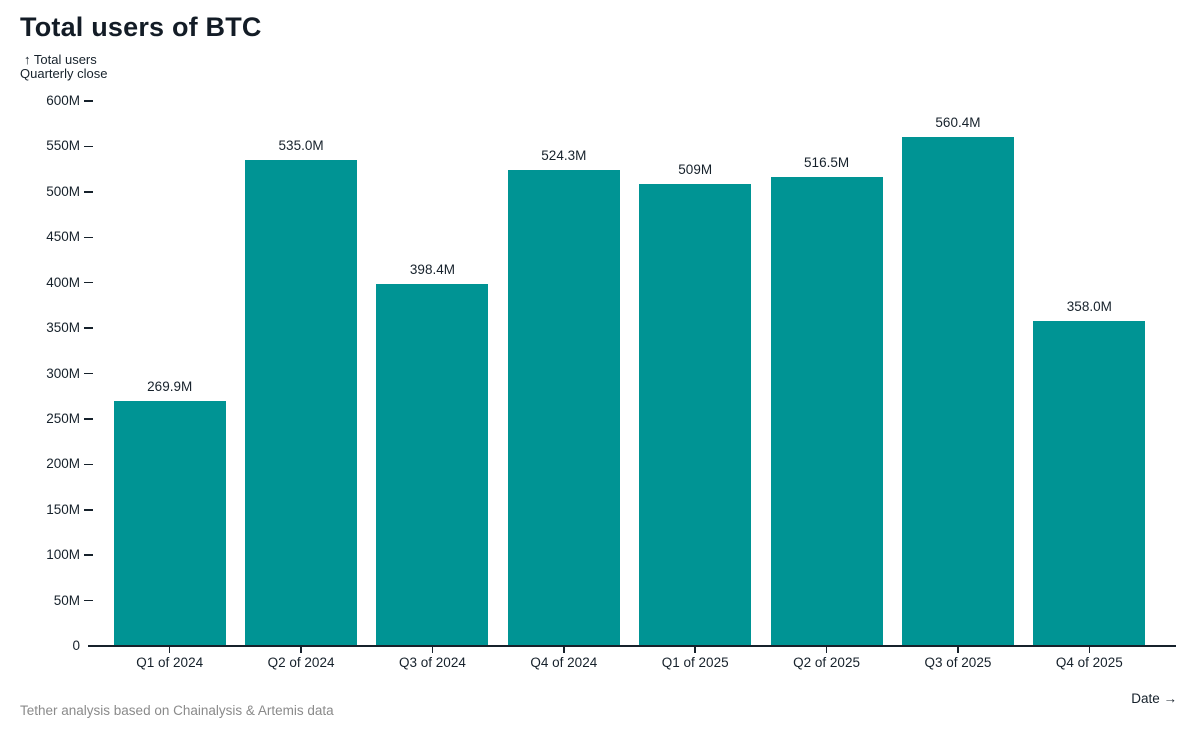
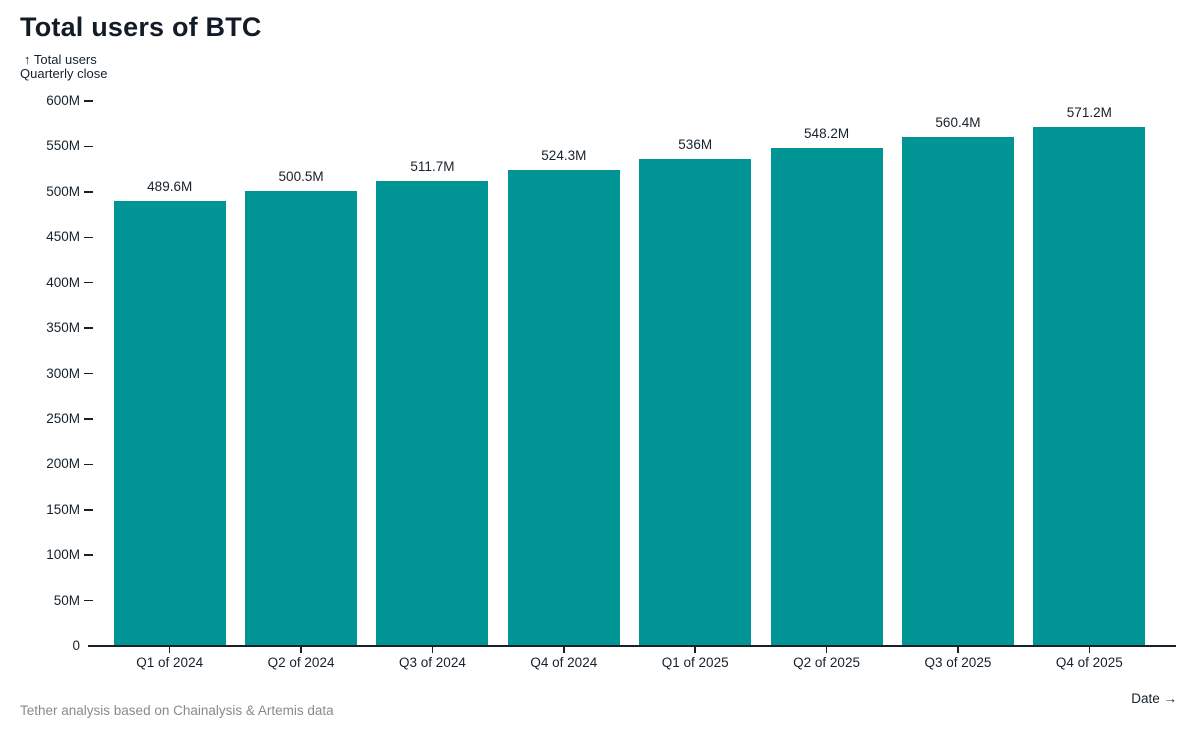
Q1 of 2024: 269.9M -> 489.6M
Q2 of 2024: 535.0M -> 500.5M
Q3 of 2024: 398.4M -> 511.7M
Q1 of 2025: 509M -> 536M
Q2 of 2025: 516.5M -> 548.2M
Q4 of 2025: 358.0M -> 571.2M
